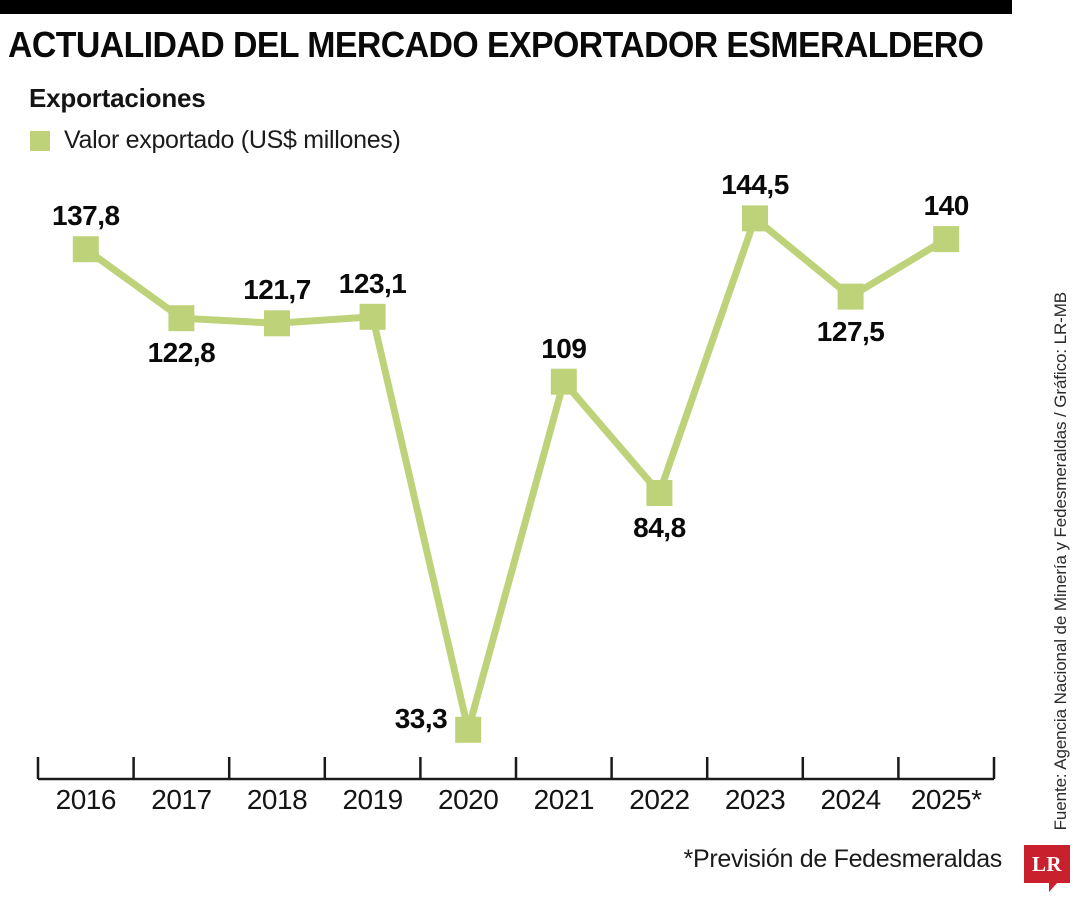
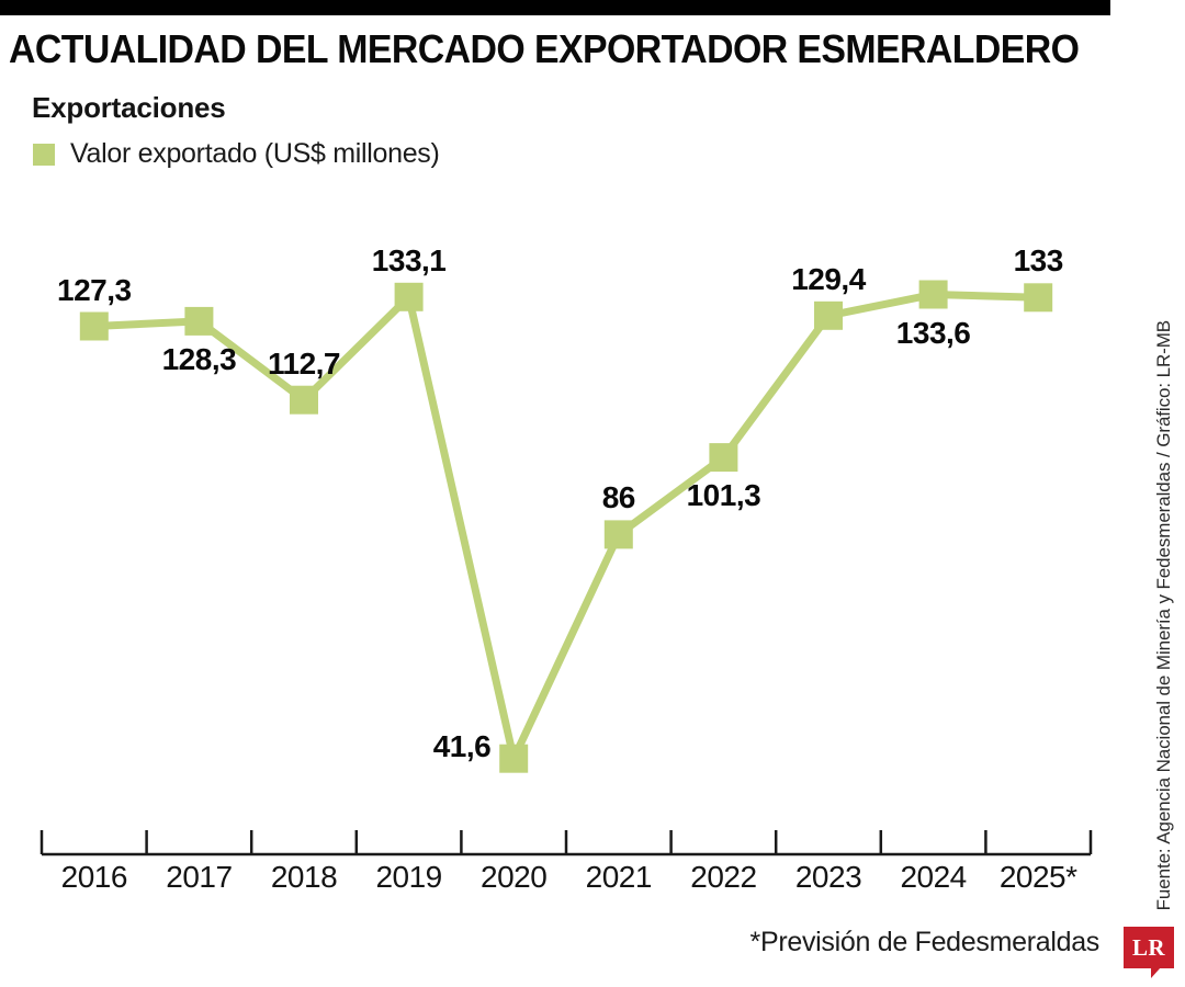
2016: 137,8 -> 127,3
2017: 122,8 -> 128,3
2018: 121,7 -> 112,7
2019: 123,1 -> 133,1
2020: 33,3 -> 41,6
2021: 109 -> 86
2022: 84,8 -> 101,3
2023: 144,5 -> 129,4
2024: 127,5 -> 133,6
2025*: 140 -> 133
